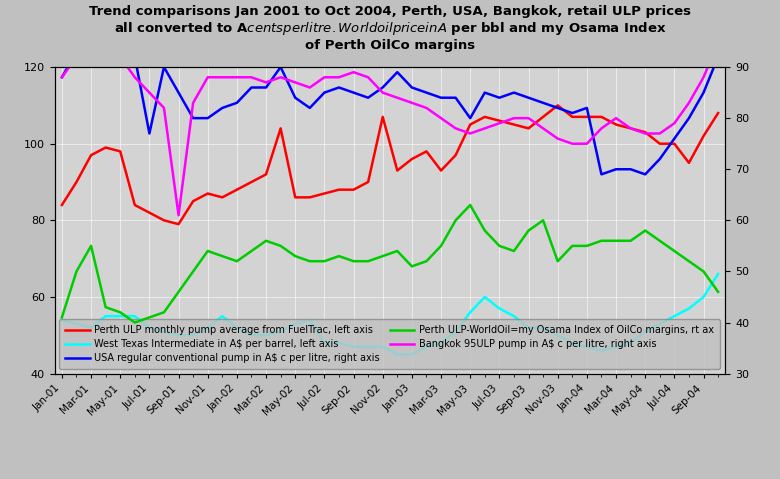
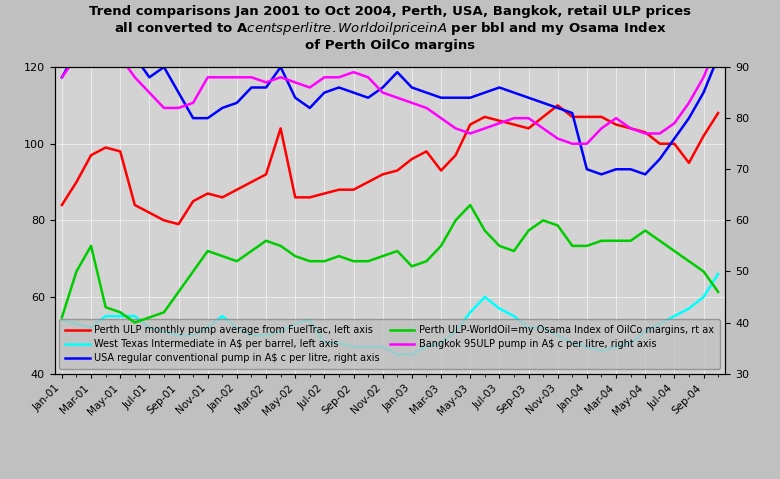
USA regular conventional pump in A$ c per litre, right axis/Jul-01: 77 -> 88
Bangkok 95ULP pump in A$ c per litre, right axis/Sep-01: 61 -> 82
Perth ULP monthly pump average from FuelTrac, left axis/Nov-02: 107 -> 92
USA regular conventional pump in A$ c per litre, right axis/May-03: 80 -> 84
USA regular conventional pump in A$ c per litre, right axis/Jul-03: 84 -> 86
Perth ULP-WorldOil=my Osama Index of OilCo margins, rt ax/Nov-03: 52 -> 59
USA regular conventional pump in A$ c per litre, right axis/Jan-04: 82 -> 70
